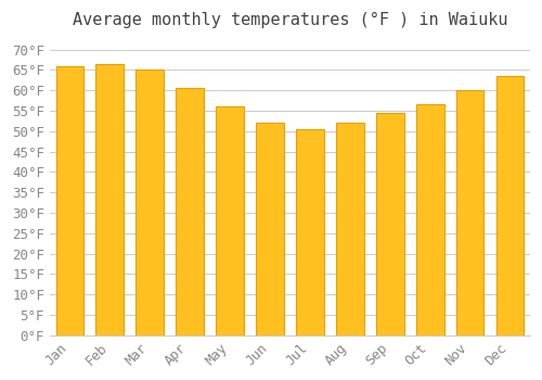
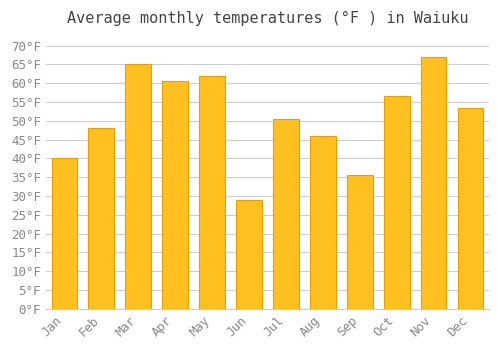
Jan: 66.0°F -> 40.0°F
Feb: 66.5°F -> 48.0°F
May: 56.0°F -> 62.0°F
Jun: 52.0°F -> 29.0°F
Aug: 52.0°F -> 46.0°F
Sep: 54.5°F -> 35.5°F
Nov: 60.0°F -> 67.0°F
Dec: 63.5°F -> 53.5°F
